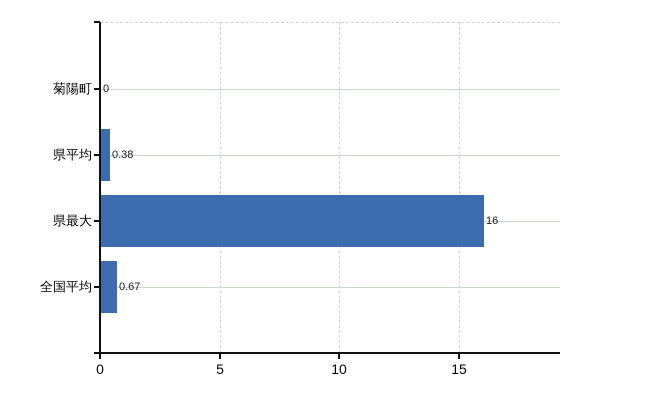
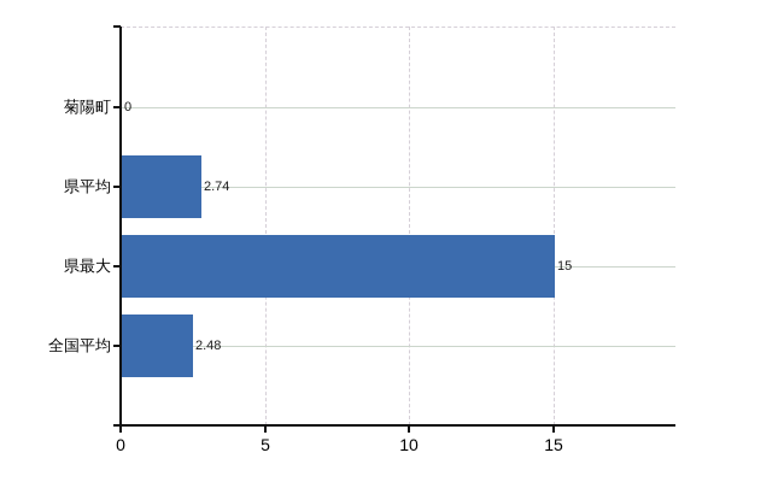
県平均: 0.38 -> 2.74
県最大: 16 -> 15
全国平均: 0.67 -> 2.48
